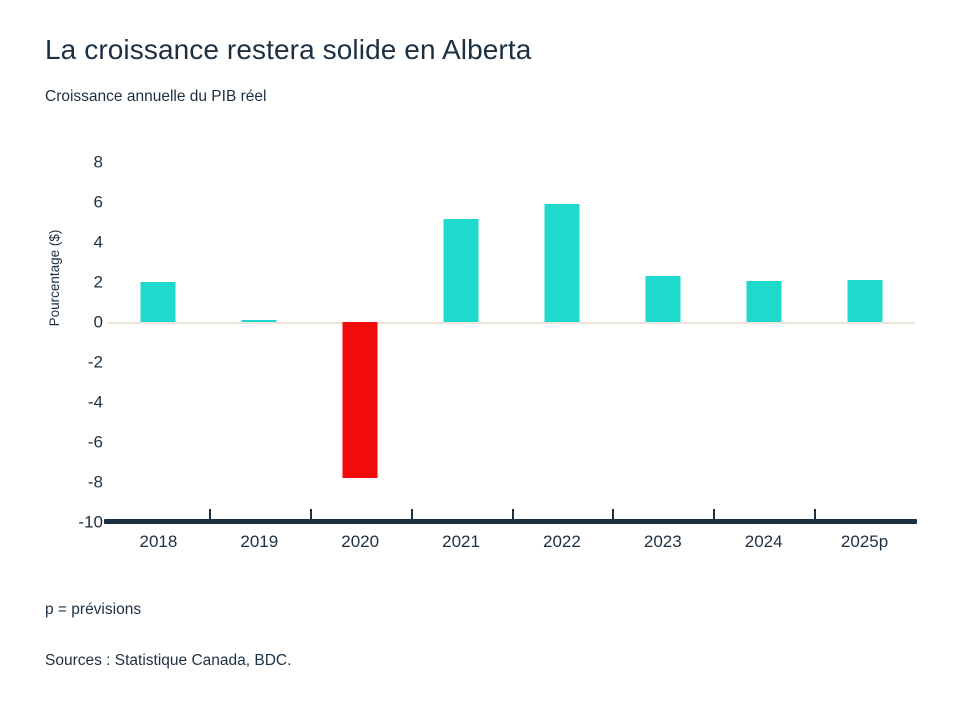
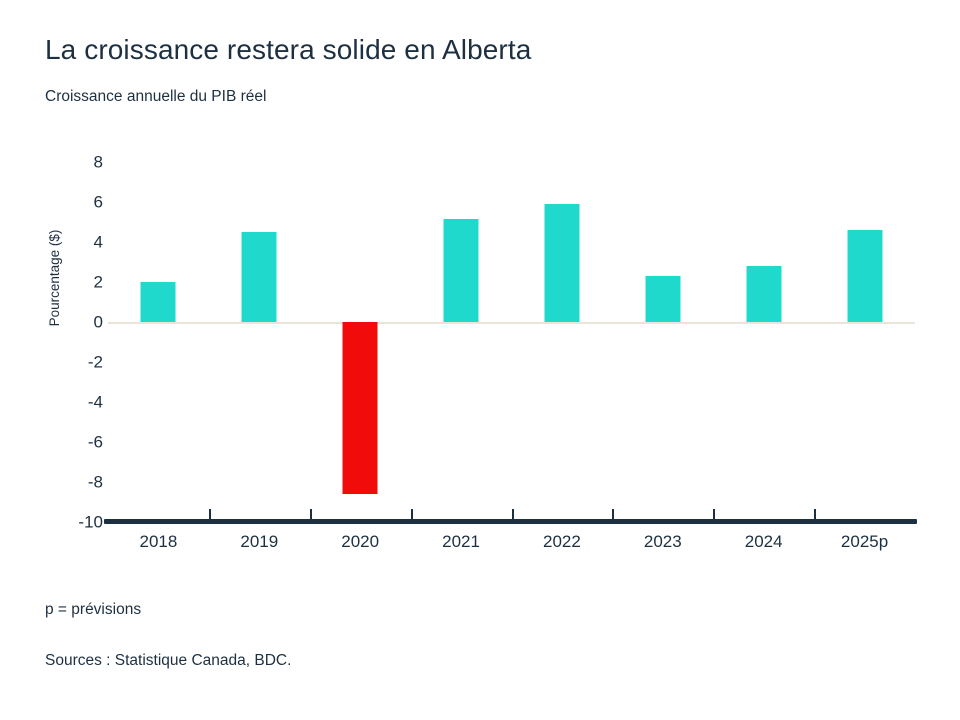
2019: 0.1 -> 4.5
2020: -7.8 -> -8.6
2024: 2.0 -> 2.8
2025p: 2.1 -> 4.6
